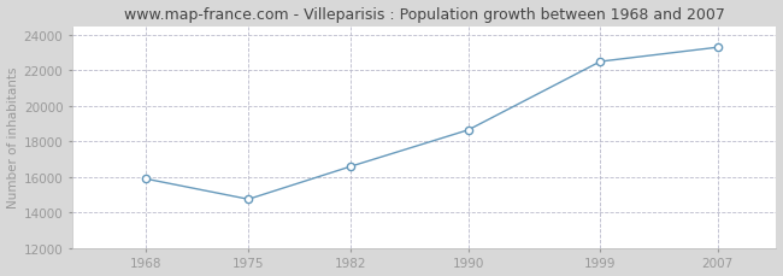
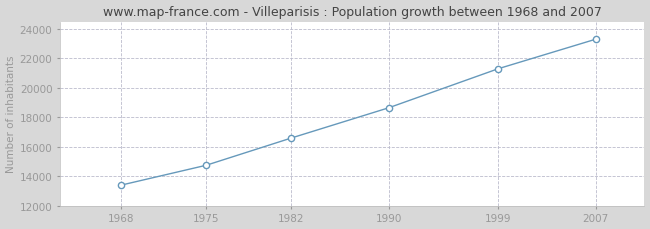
1968: 15900 -> 13400
1999: 22500 -> 21300
